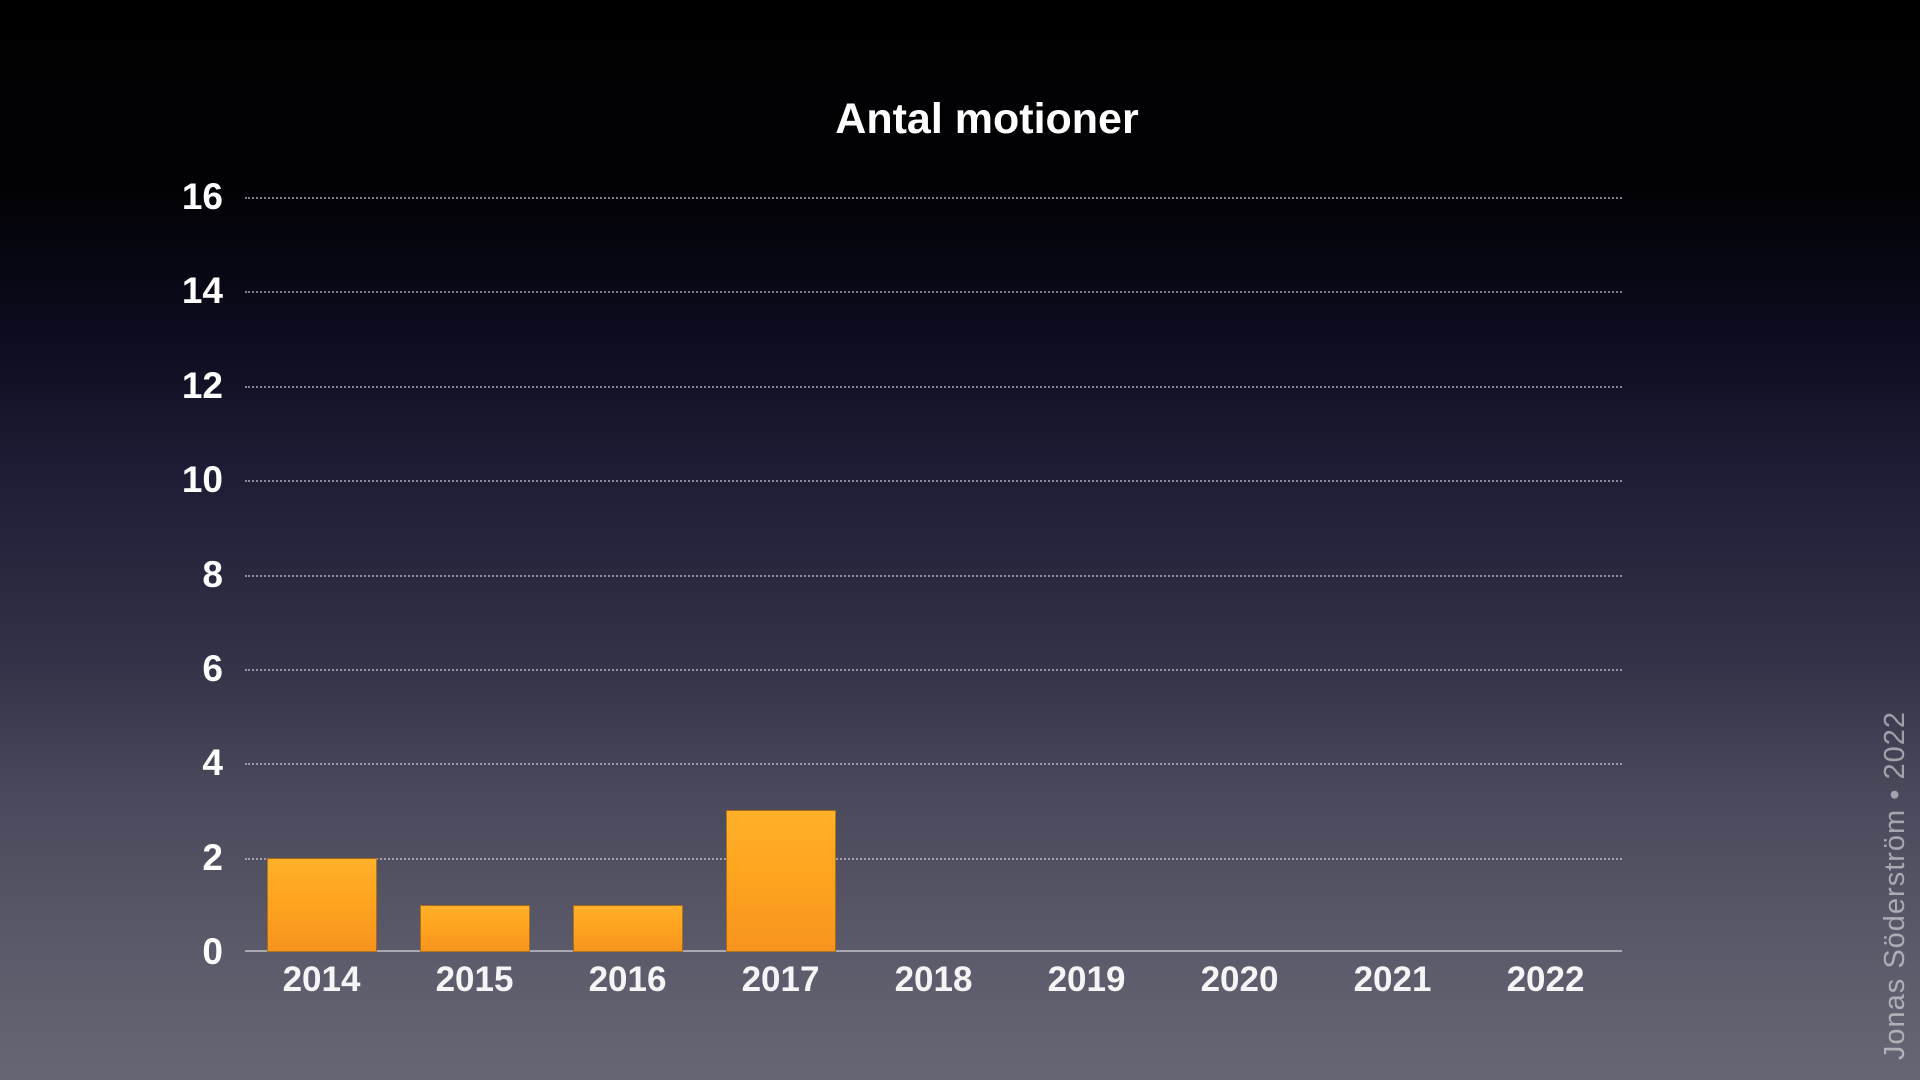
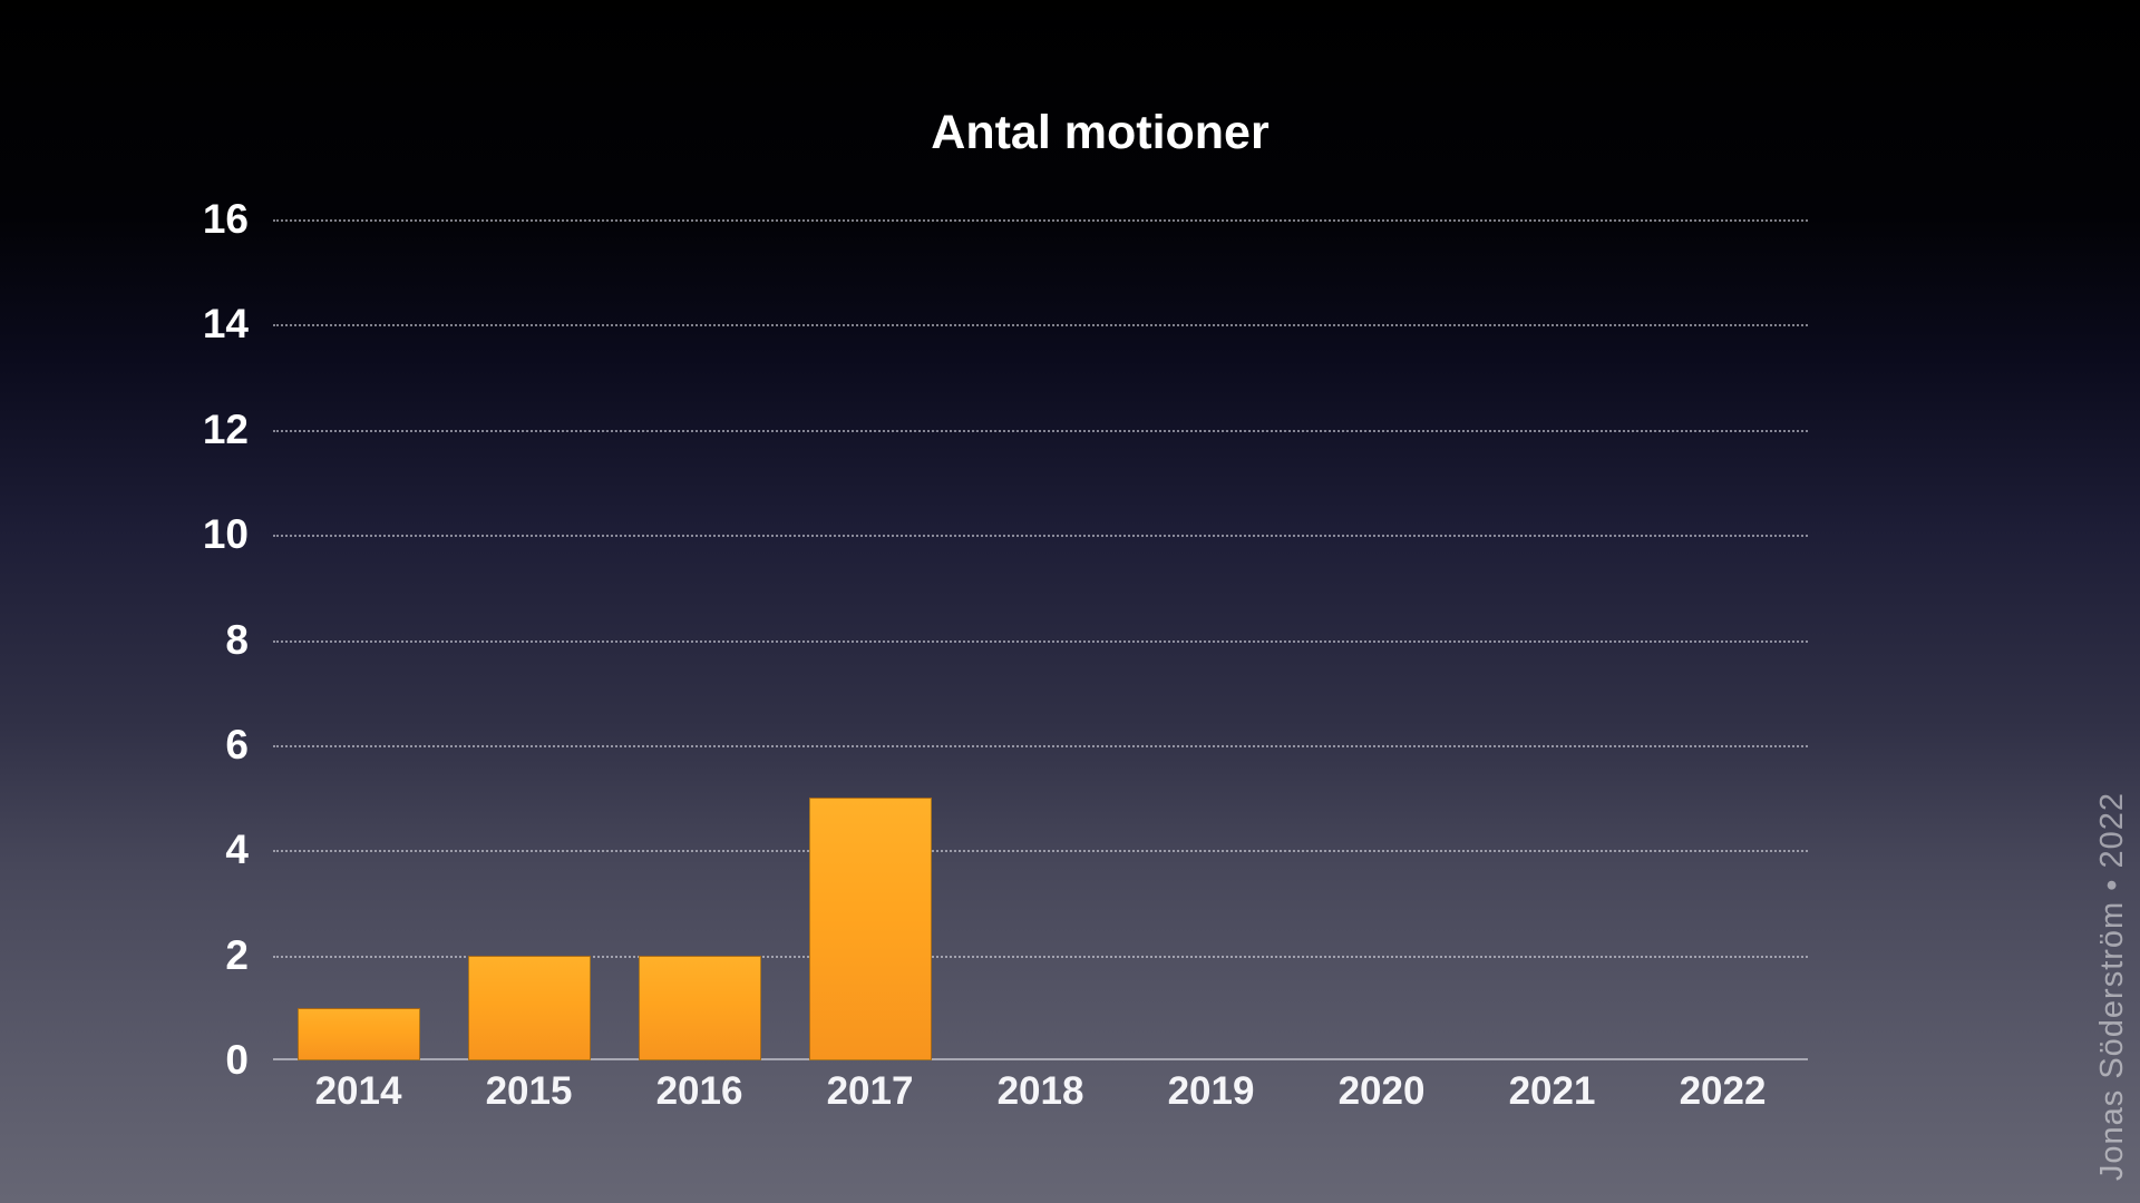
2014: 2 -> 1
2015: 1 -> 2
2016: 1 -> 2
2017: 3 -> 5
